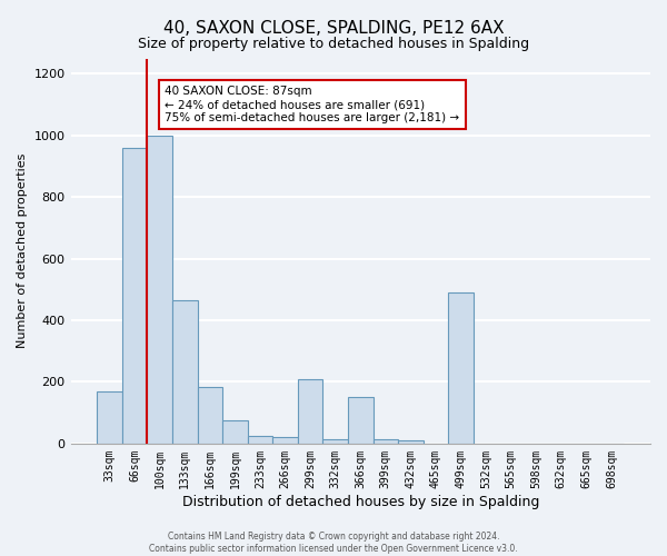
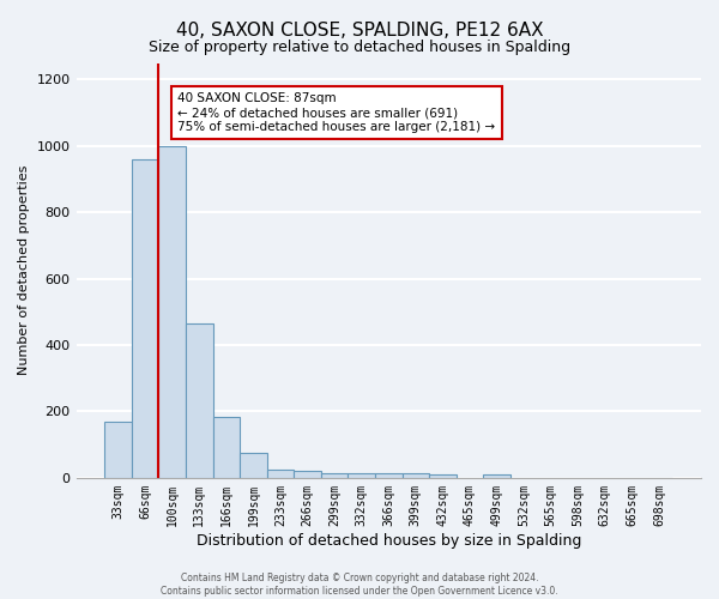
299sqm: 210 -> 15
366sqm: 150 -> 15
499sqm: 490 -> 10
